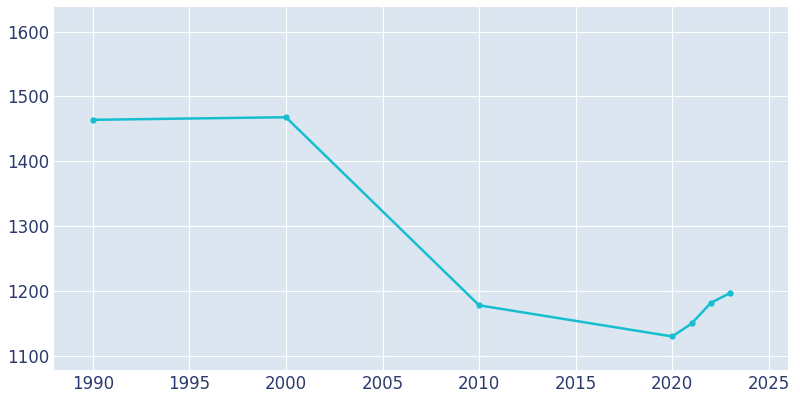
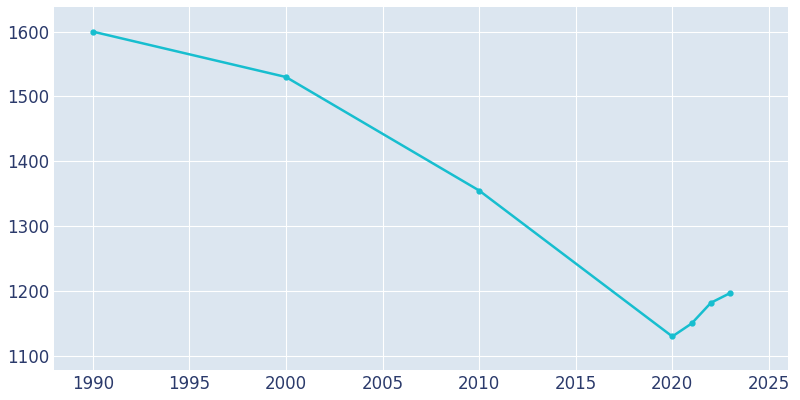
1990: 1464 -> 1600
2000: 1468 -> 1530
2010: 1178 -> 1355
